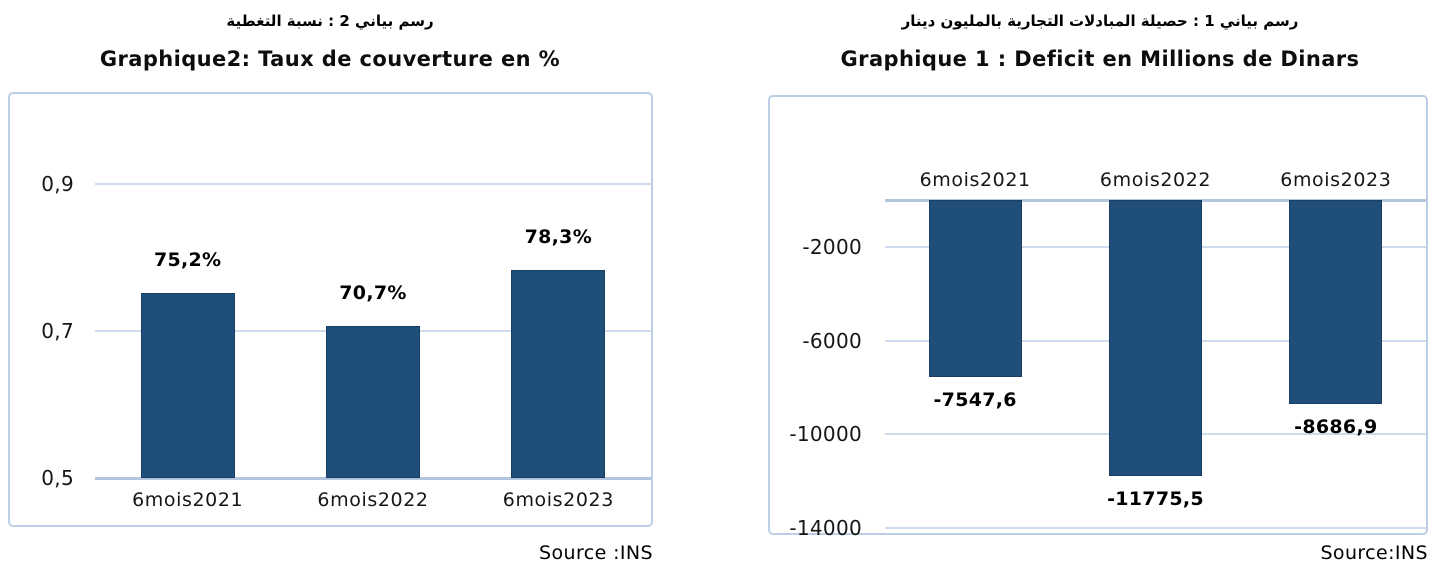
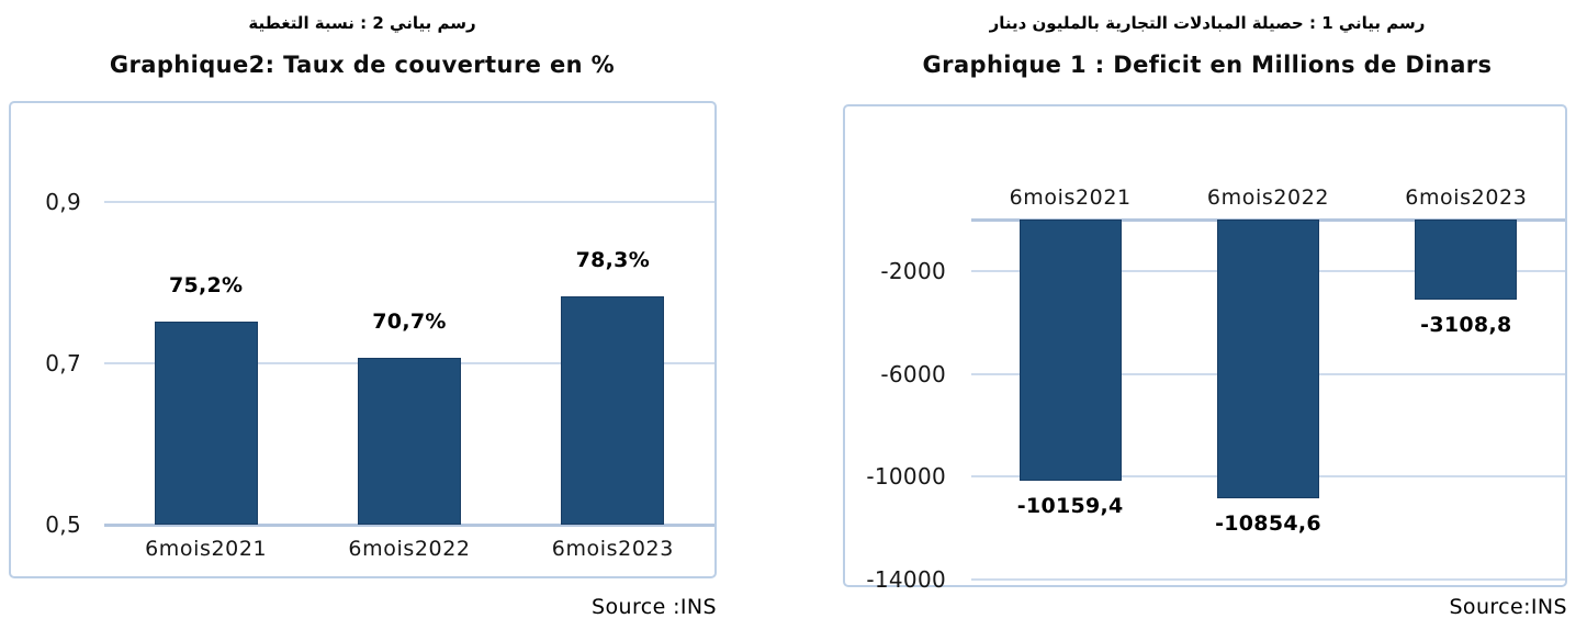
Graphique 1 : Deficit en Millions de Dinars/6mois2021: -7547,6 -> -10159,4
Graphique 1 : Deficit en Millions de Dinars/6mois2022: -11775,5 -> -10854,6
Graphique 1 : Deficit en Millions de Dinars/6mois2023: -8686,9 -> -3108,8
